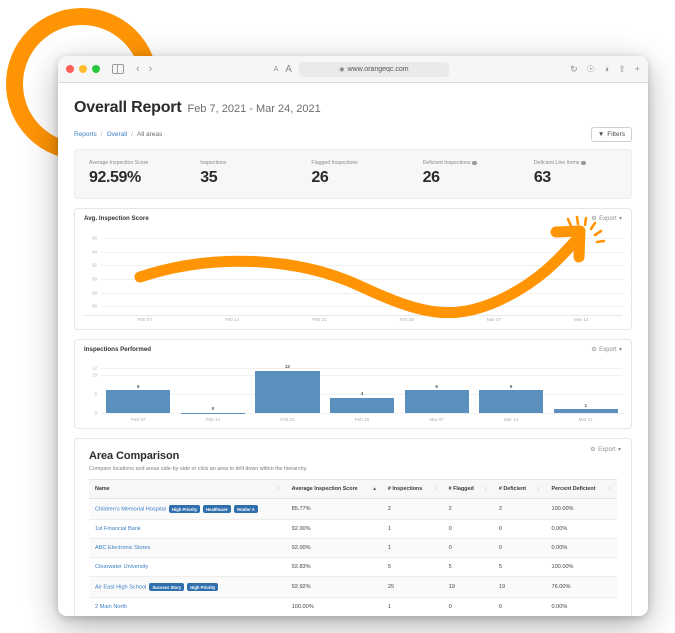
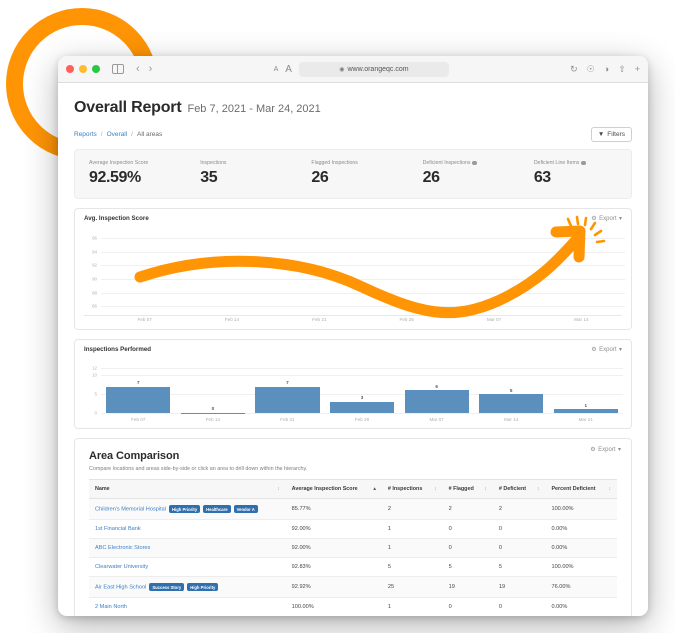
Inspections Performed/Feb 07: 6 -> 7
Inspections Performed/Feb 21: 12 -> 7
Inspections Performed/Feb 28: 4 -> 3
Inspections Performed/Mar 14: 6 -> 5
